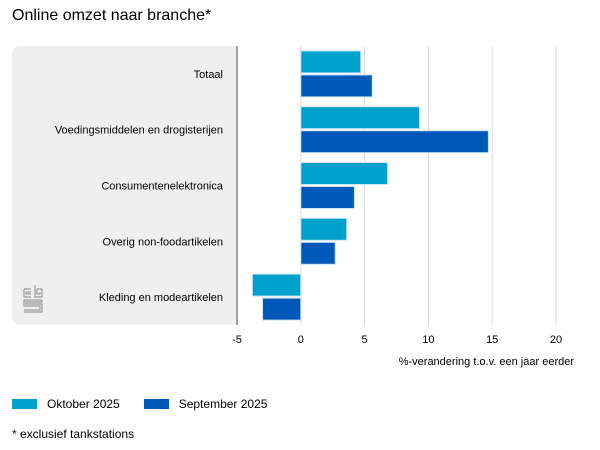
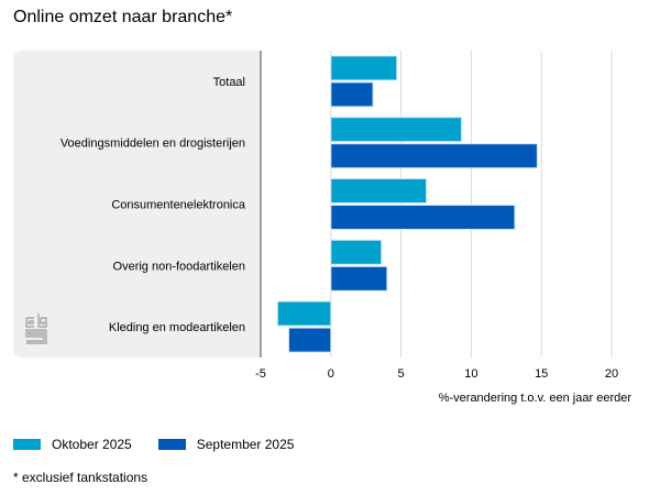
September 2025/Totaal: 5.6 -> 3.0
September 2025/Consumentenelektronica: 4.2 -> 13.1
September 2025/Overig non-foodartikelen: 2.7 -> 4.0
